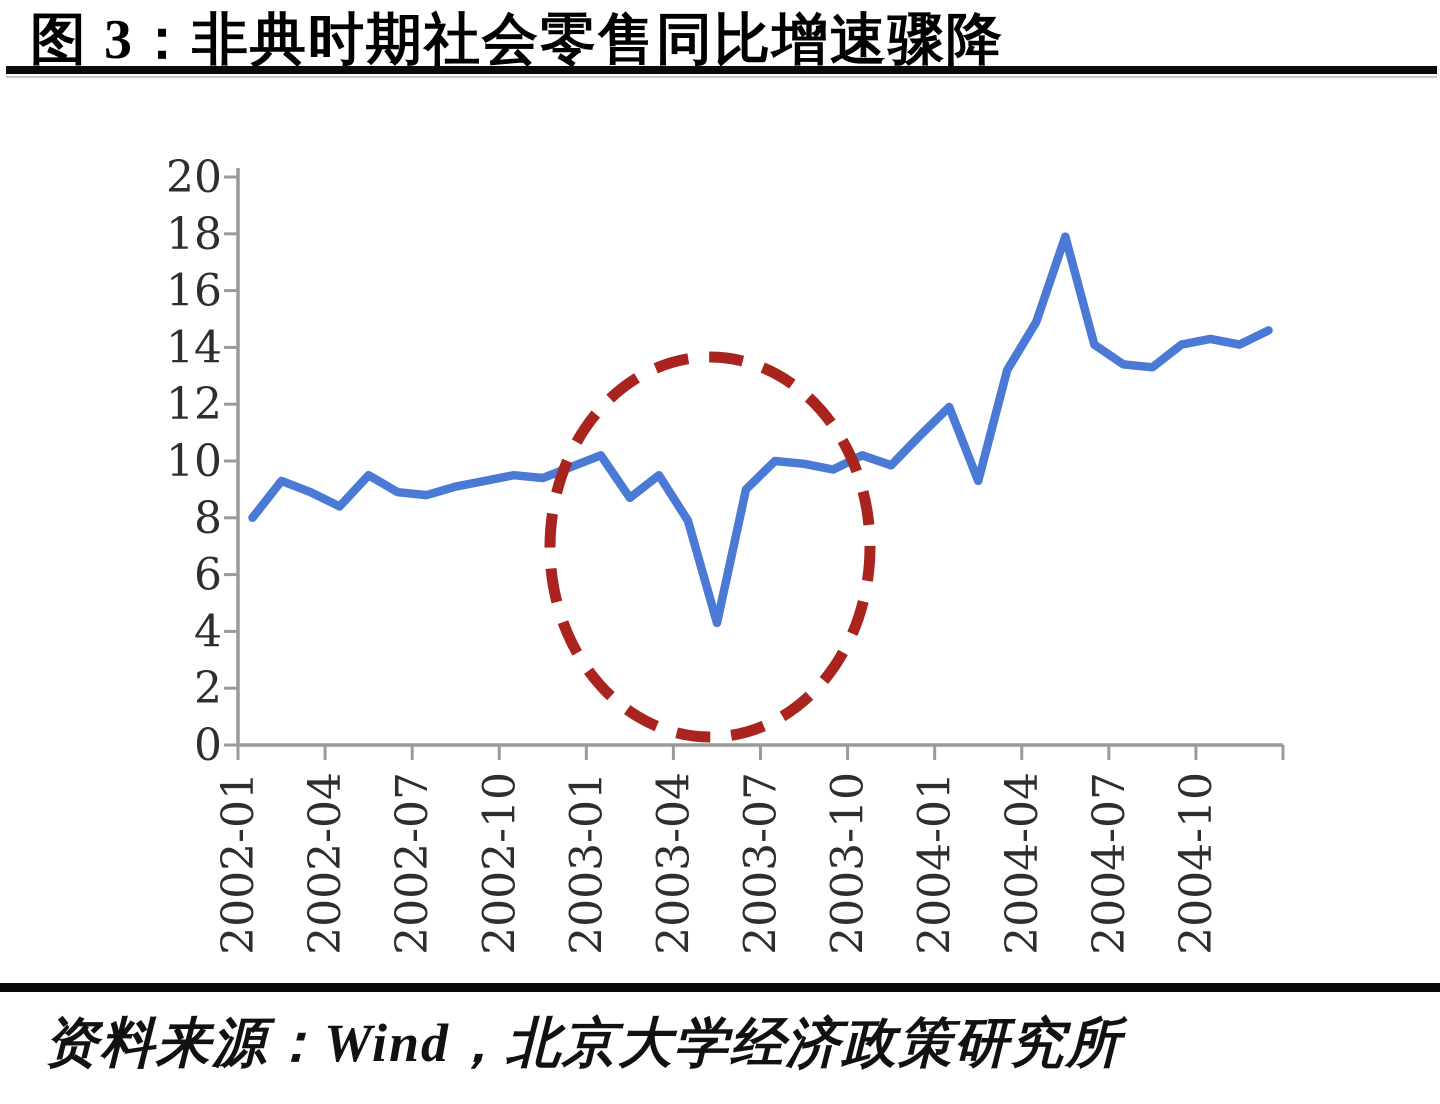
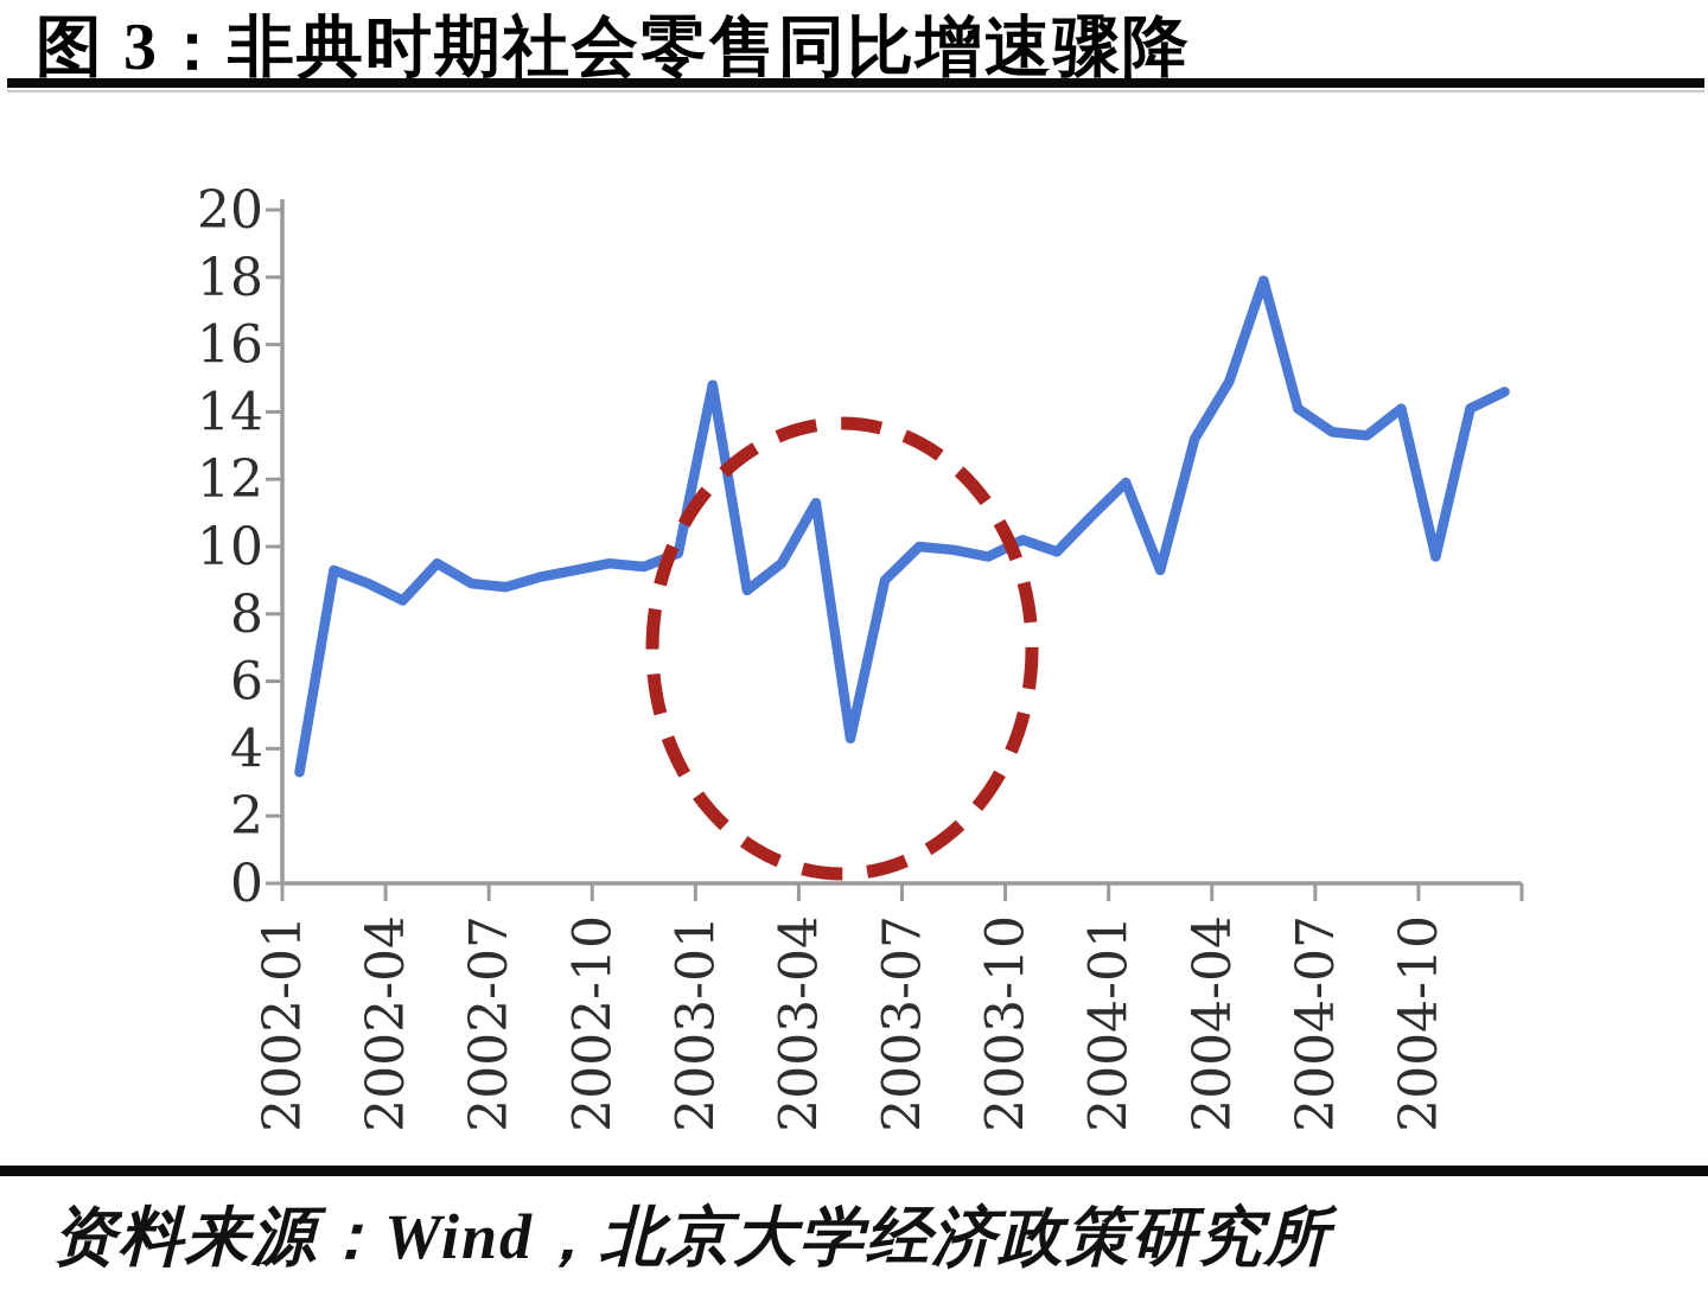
2002-01: 8.0 -> 3.3
2003-01: 10.2 -> 14.8
2003-04: 7.9 -> 11.3
2004-10: 14.3 -> 9.7
